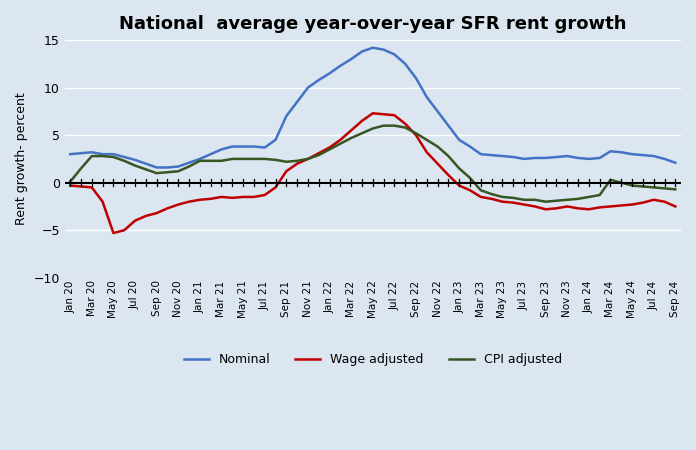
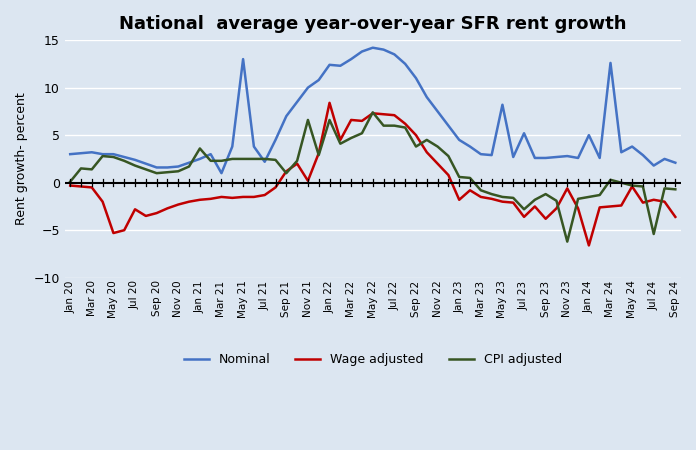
CPI adjusted/Mar 20: 2.8 -> 1.4
Wage adjusted/Jul 20: -4.0 -> -2.8
CPI adjusted/Jan 21: 2.3 -> 3.6
Nominal/Mar 21: 3.5 -> 1.0
Nominal/May 21: 3.8 -> 13.0
Nominal/Jul 21: 3.7 -> 2.2
CPI adjusted/Sep 21: 2.2 -> 1.0
Wage adjusted/Nov 21: 2.5 -> 0.2
CPI adjusted/Nov 21: 2.5 -> 6.6
Nominal/Jan 22: 11.5 -> 12.4
Wage adjusted/Jan 22: 3.7 -> 8.4
CPI adjusted/Jan 22: 3.5 -> 6.6
Wage adjusted/Mar 22: 5.5 -> 6.6
CPI adjusted/May 22: 5.7 -> 7.4
CPI adjusted/Sep 22: 5.2 -> 3.8
Wage adjusted/Jan 23: -0.3 -> -1.8
CPI adjusted/Jan 23: 1.5 -> 0.6
Nominal/May 23: 2.8 -> 8.2
Nominal/Jul 23: 2.5 -> 5.2
Wage adjusted/Jul 23: -2.3 -> -3.6
CPI adjusted/Jul 23: -1.8 -> -2.8
Wage adjusted/Sep 23: -2.8 -> -3.8
CPI adjusted/Sep 23: -2.0 -> -1.2
Wage adjusted/Nov 23: -2.5 -> -0.6
CPI adjusted/Nov 23: -1.8 -> -6.2
Nominal/Jan 24: 2.5 -> 5.0
Wage adjusted/Jan 24: -2.8 -> -6.6
Nominal/Mar 24: 3.3 -> 12.6
Nominal/May 24: 3.0 -> 3.8
Wage adjusted/May 24: -2.3 -> -0.4
Nominal/Jul 24: 2.8 -> 1.8
CPI adjusted/Jul 24: -0.5 -> -5.4
Wage adjusted/Sep 24: -2.5 -> -3.6
